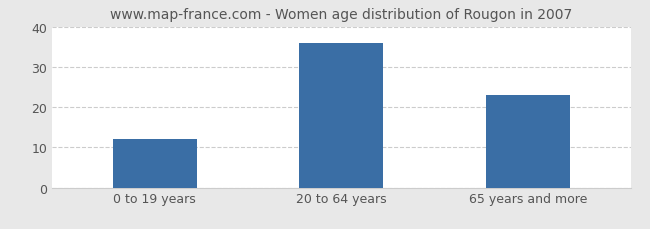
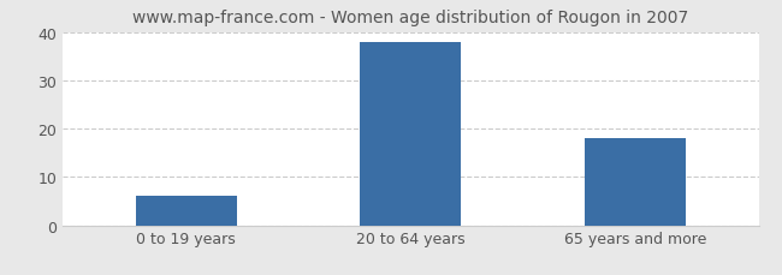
0 to 19 years: 12 -> 6
20 to 64 years: 36 -> 38
65 years and more: 23 -> 18
